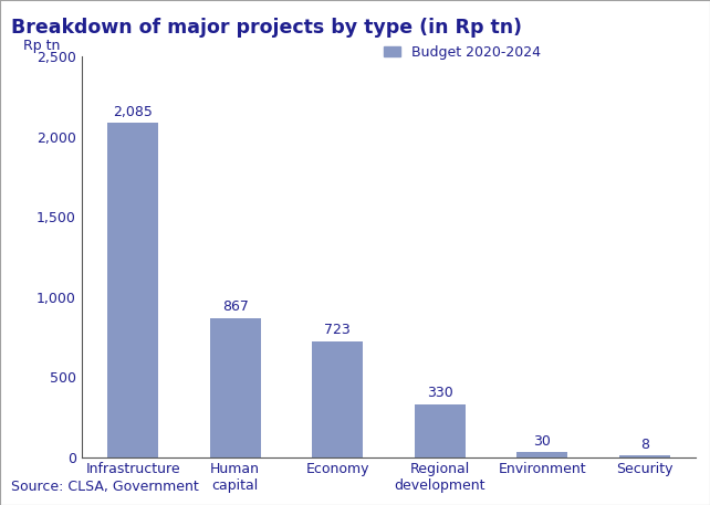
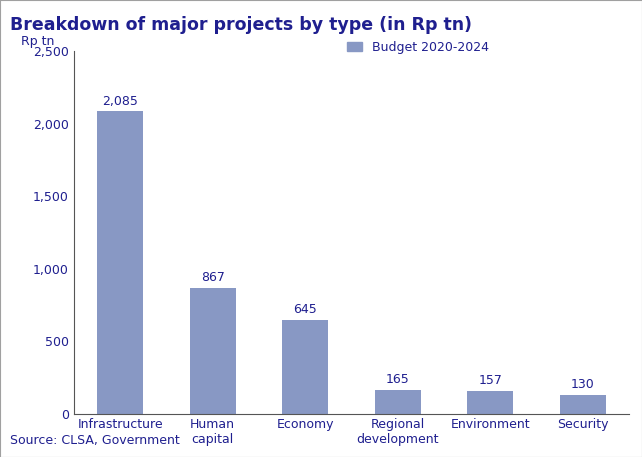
Economy: 723 -> 645
Regional development: 330 -> 165
Environment: 30 -> 157
Security: 8 -> 130
